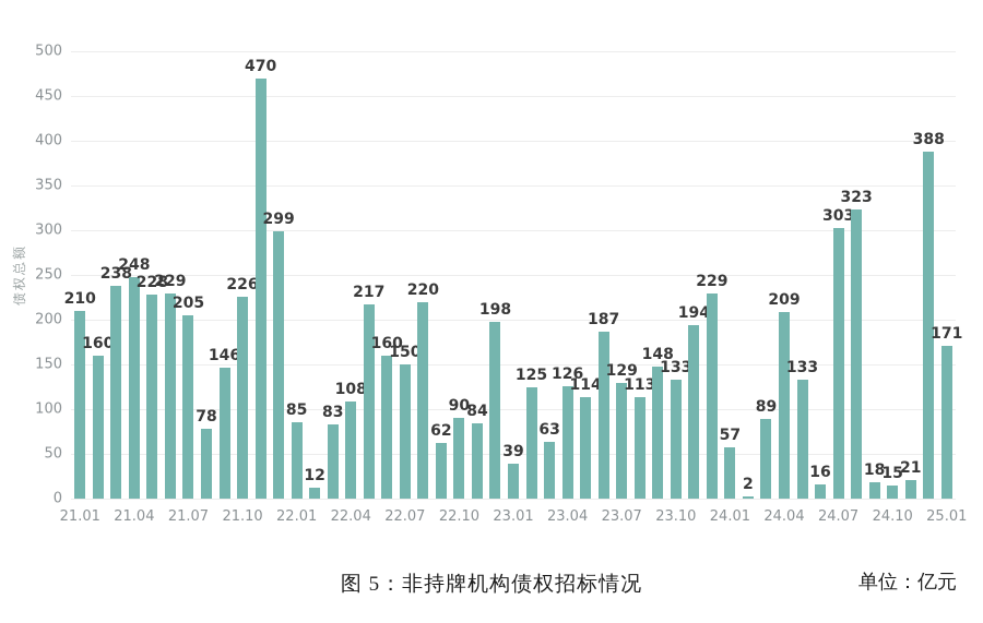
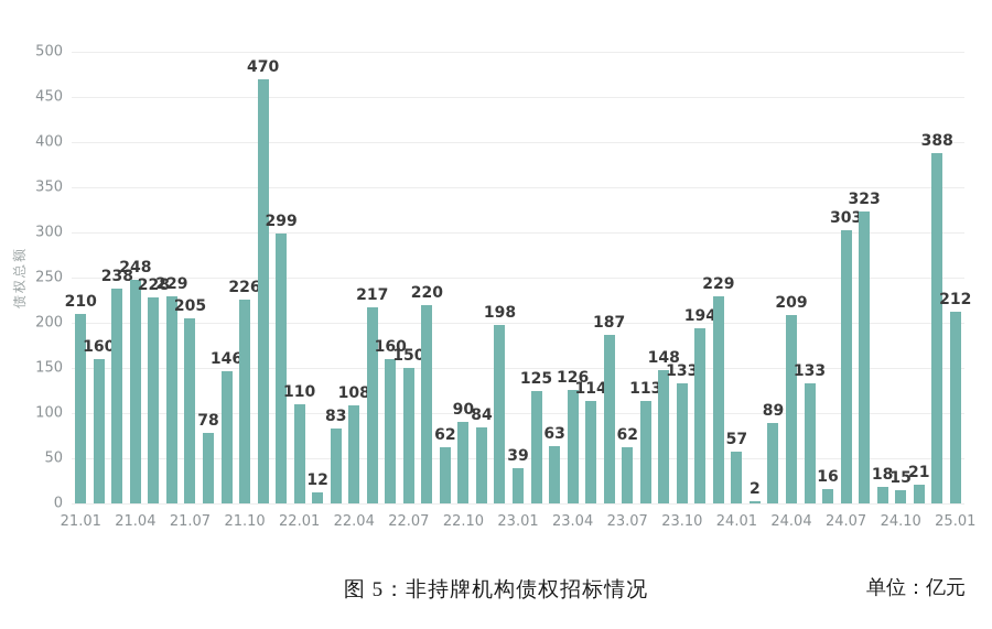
22.01: 85 -> 110
23.07: 129 -> 62
25.01: 171 -> 212
